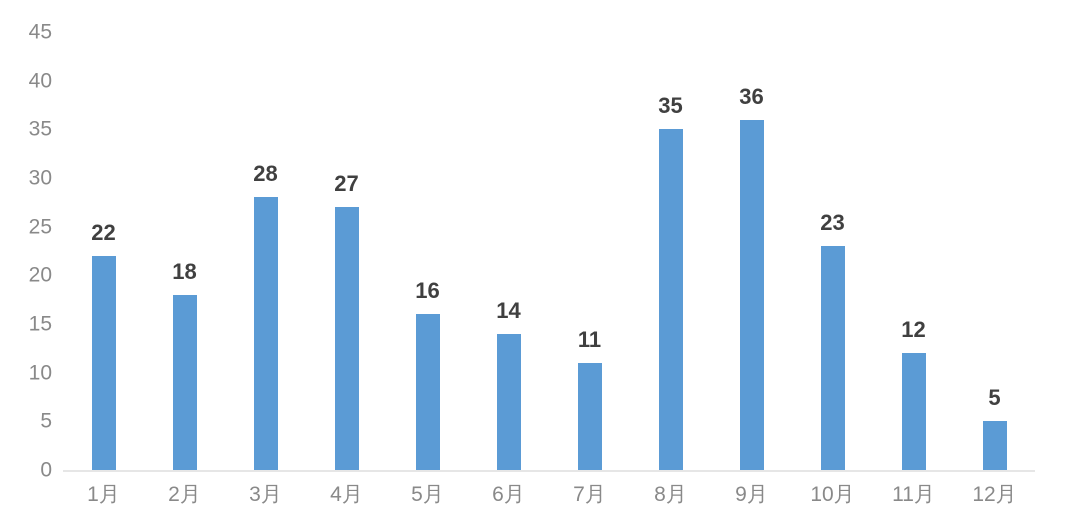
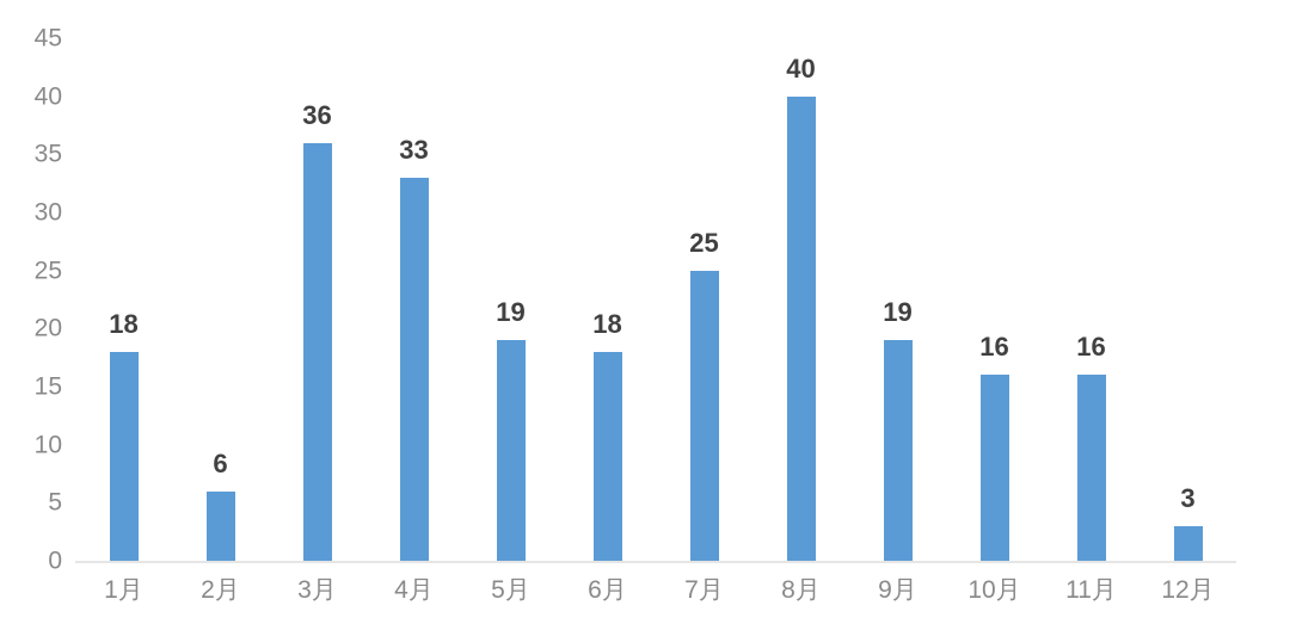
1月: 22 -> 18
2月: 18 -> 6
3月: 28 -> 36
4月: 27 -> 33
5月: 16 -> 19
6月: 14 -> 18
7月: 11 -> 25
8月: 35 -> 40
9月: 36 -> 19
10月: 23 -> 16
11月: 12 -> 16
12月: 5 -> 3
